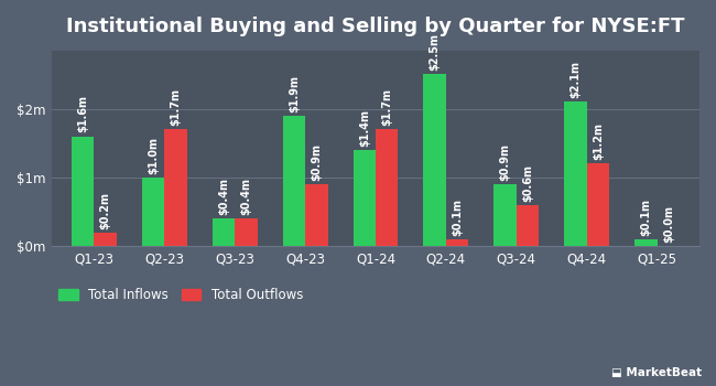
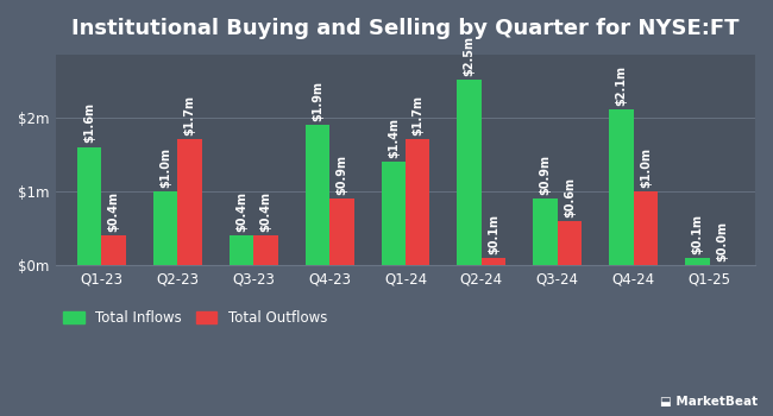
Total Outflows/Q1-23: $0.2m -> $0.4m
Total Outflows/Q4-24: $1.2m -> $1.0m
